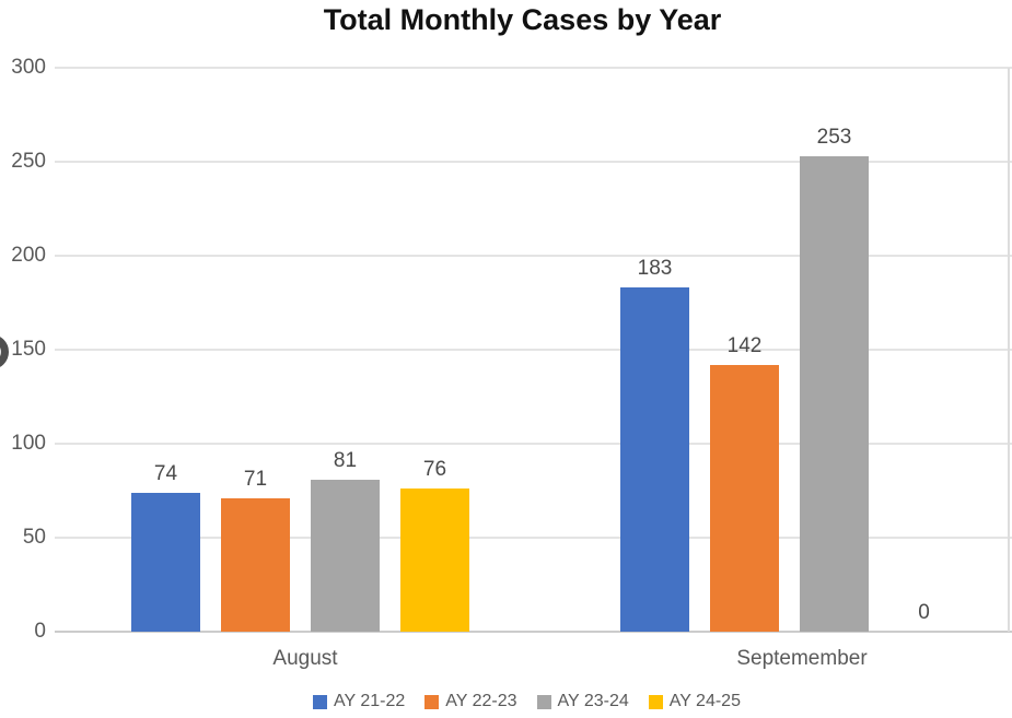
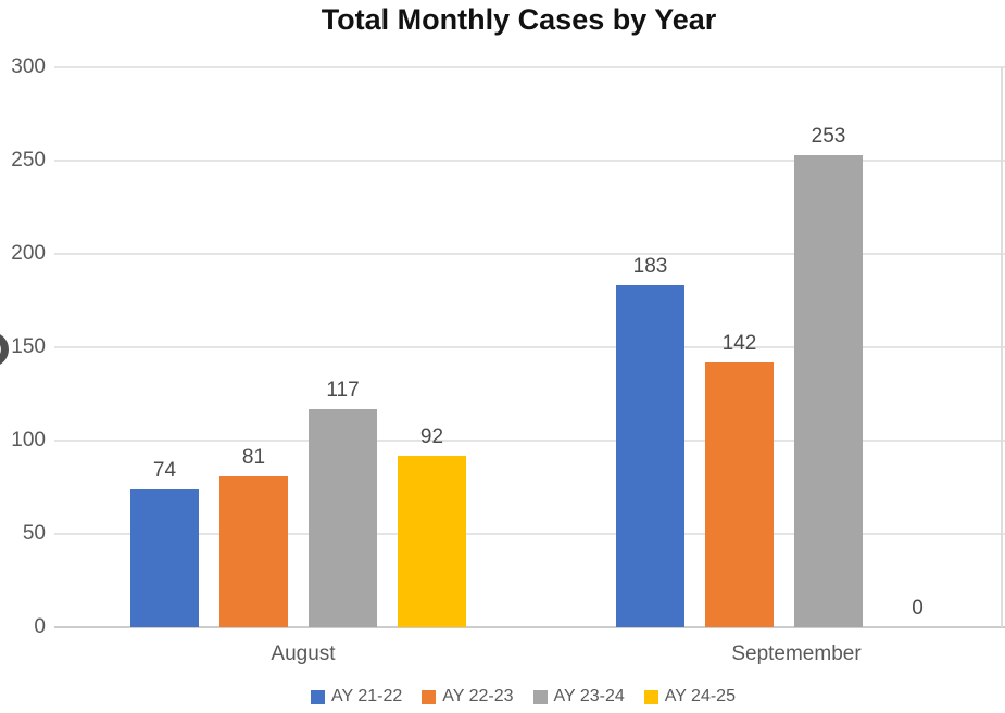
AY 22-23/August: 71 -> 81
AY 23-24/August: 81 -> 117
AY 24-25/August: 76 -> 92
